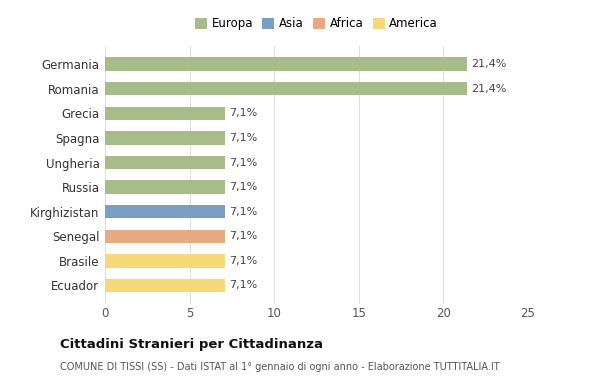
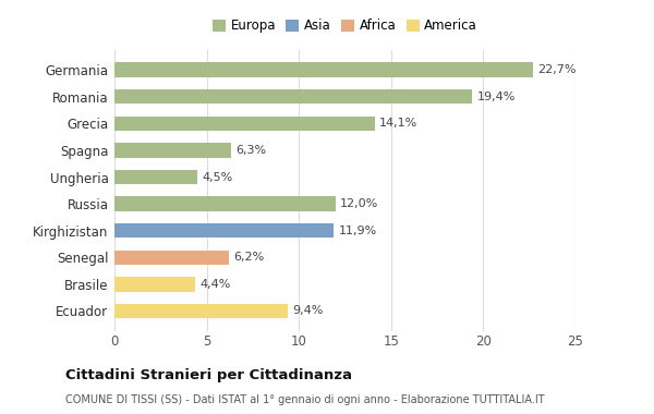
Germania: 21,4% -> 22,7%
Romania: 21,4% -> 19,4%
Grecia: 7,1% -> 14,1%
Spagna: 7,1% -> 6,3%
Ungheria: 7,1% -> 4,5%
Russia: 7,1% -> 12,0%
Kirghizistan: 7,1% -> 11,9%
Senegal: 7,1% -> 6,2%
Brasile: 7,1% -> 4,4%
Ecuador: 7,1% -> 9,4%
